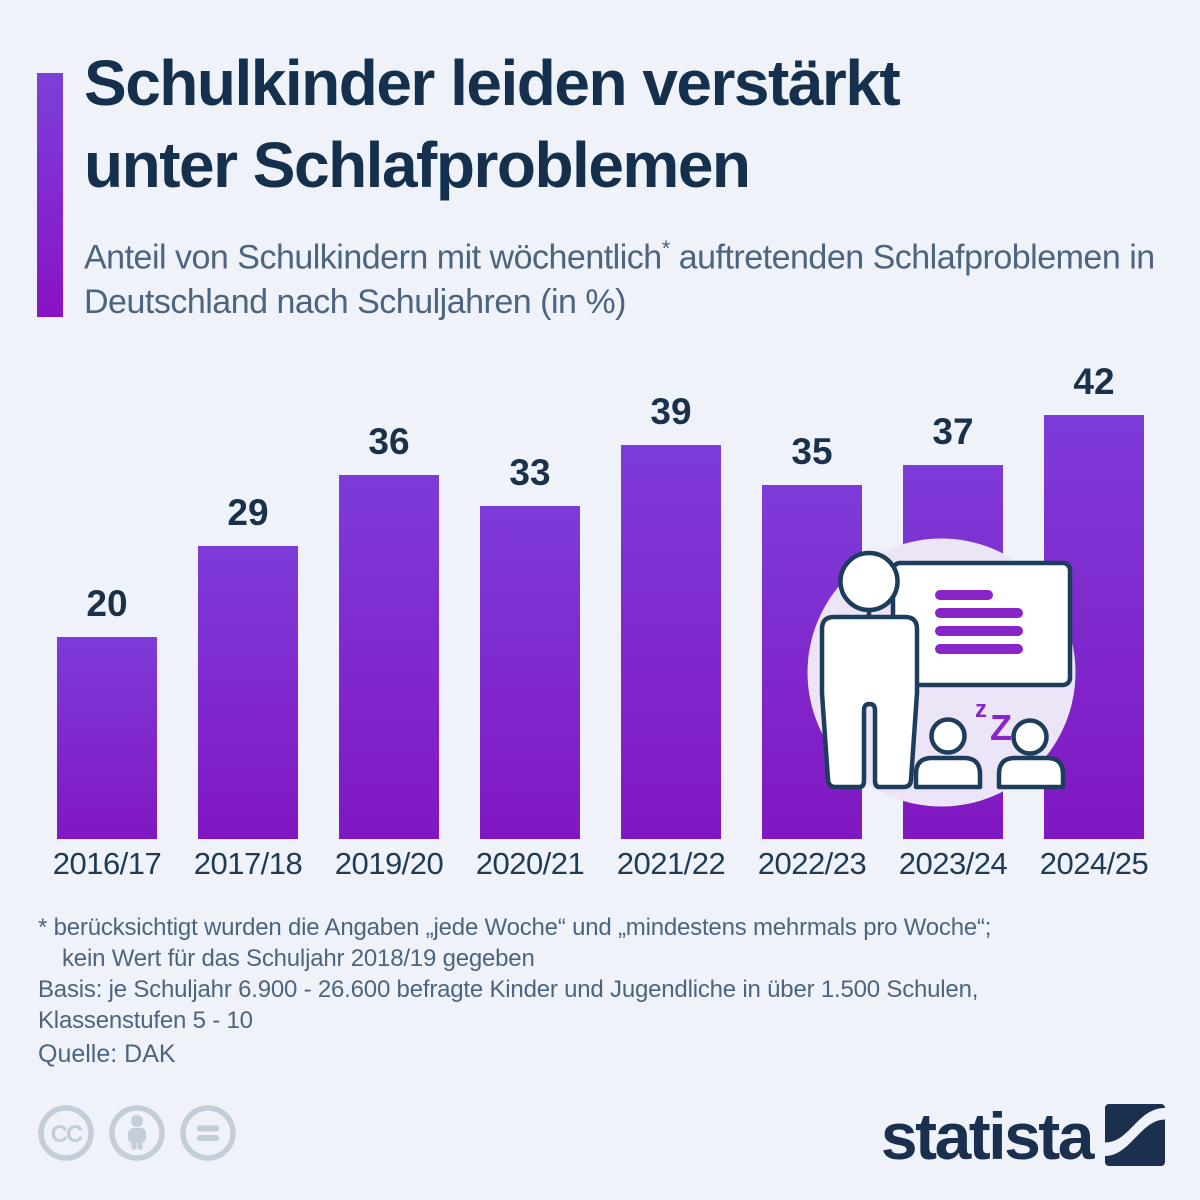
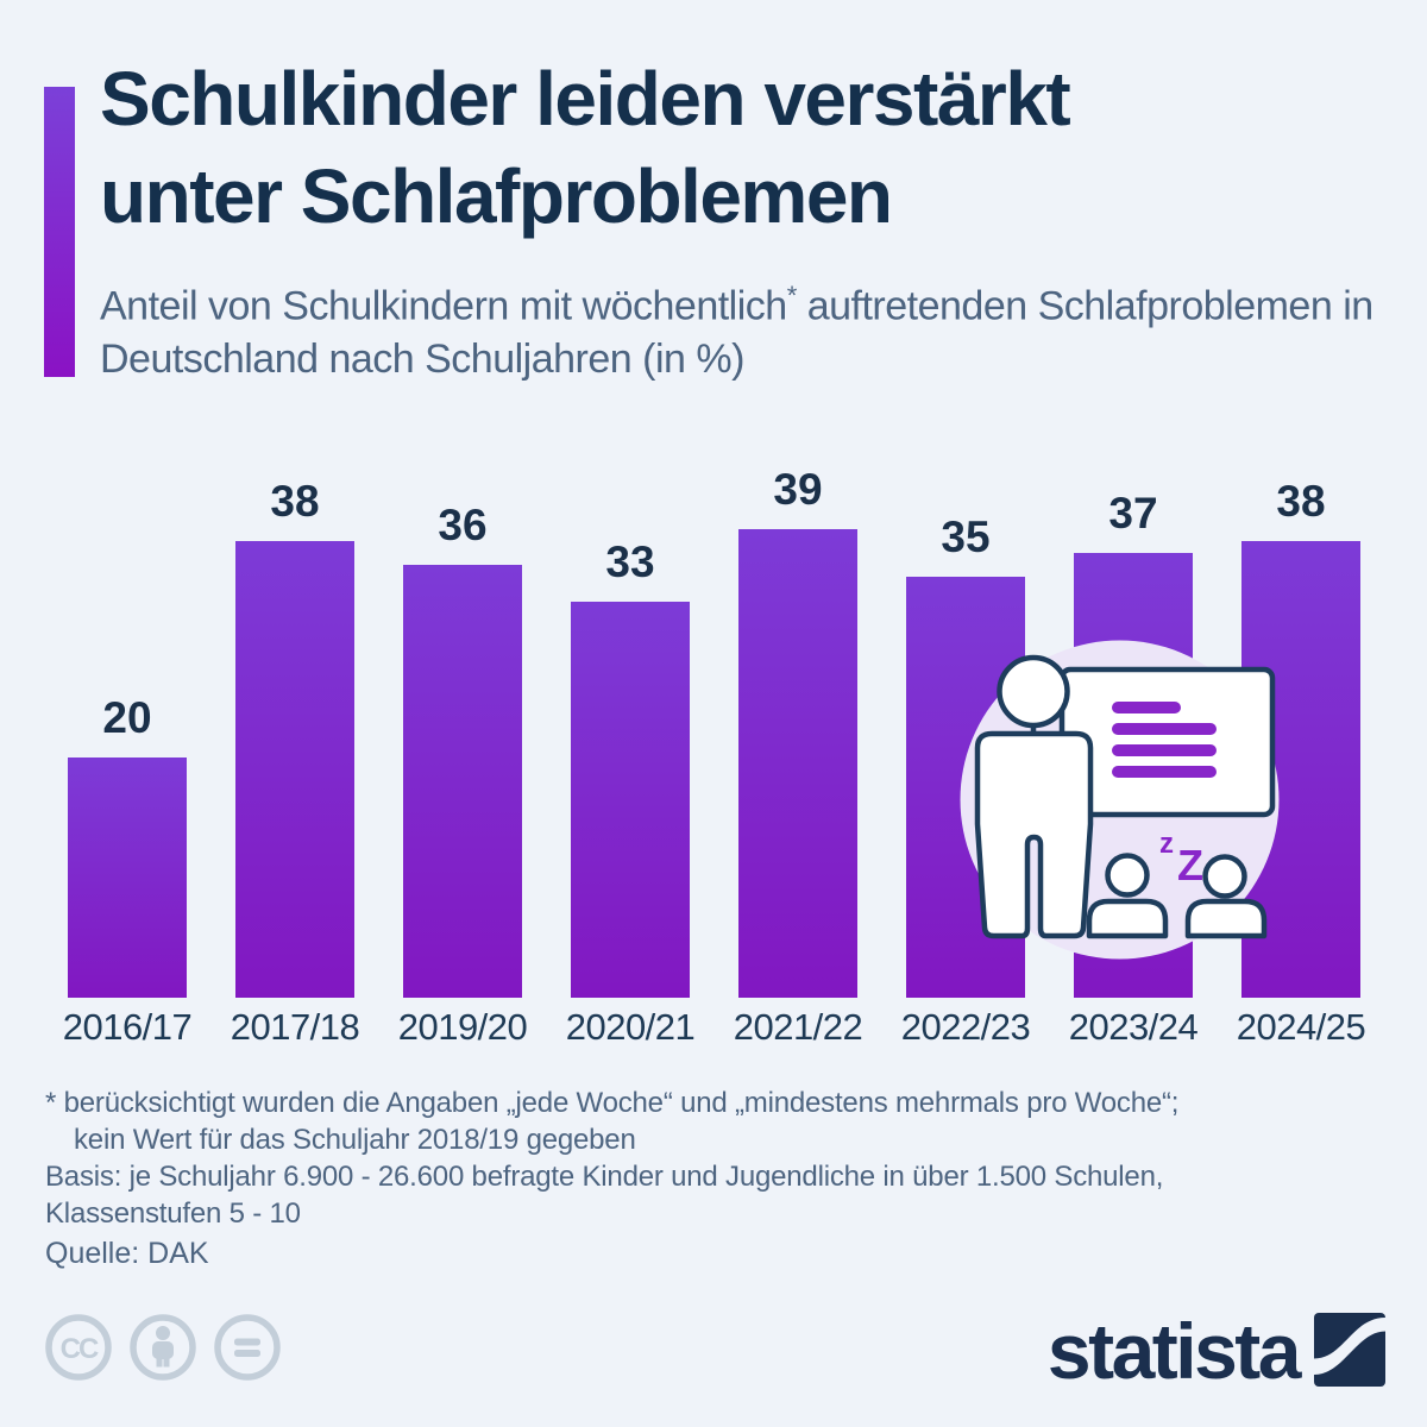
2017/18: 29 -> 38
2024/25: 42 -> 38
